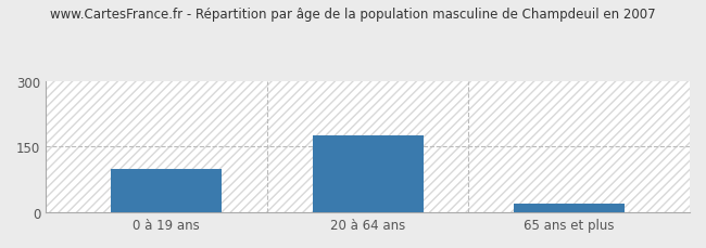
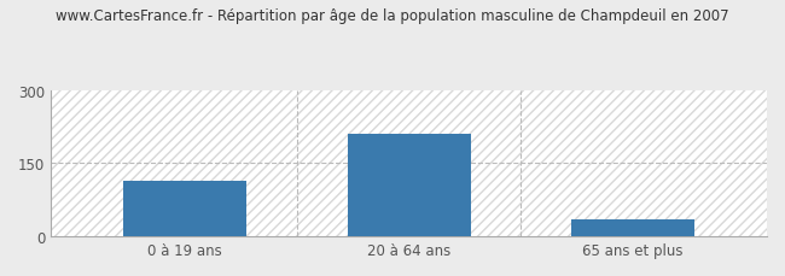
0 à 19 ans: 98 -> 115
20 à 64 ans: 175 -> 210
65 ans et plus: 20 -> 35
